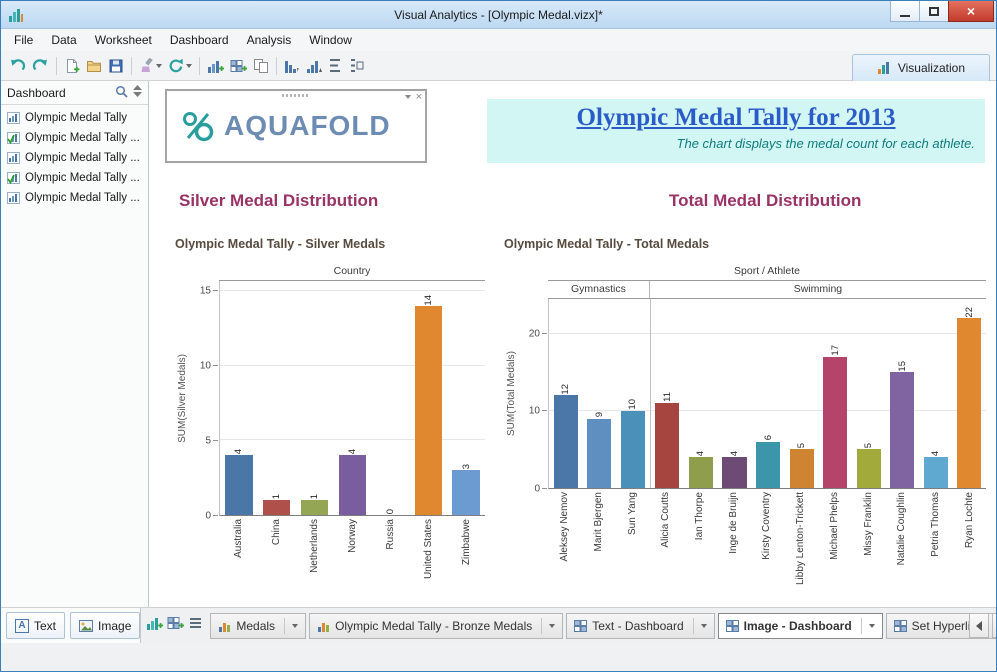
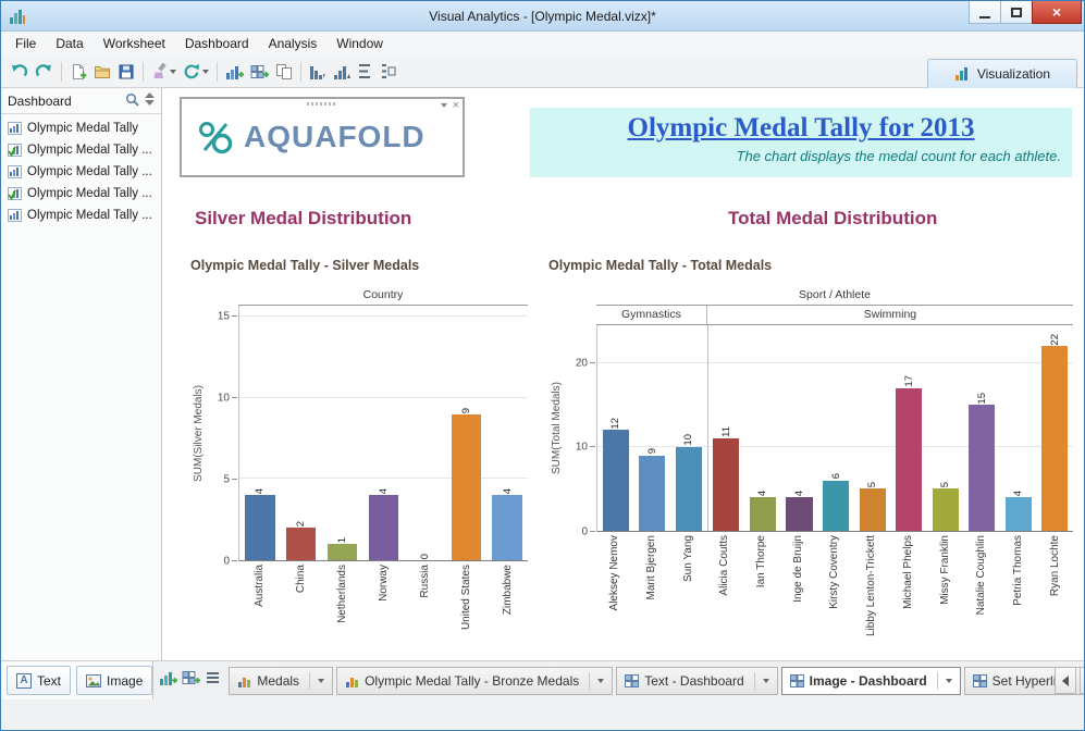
Olympic Medal Tally - Silver Medals/China: 1 -> 2
Olympic Medal Tally - Silver Medals/United States: 14 -> 9
Olympic Medal Tally - Silver Medals/Zimbabwe: 3 -> 4
